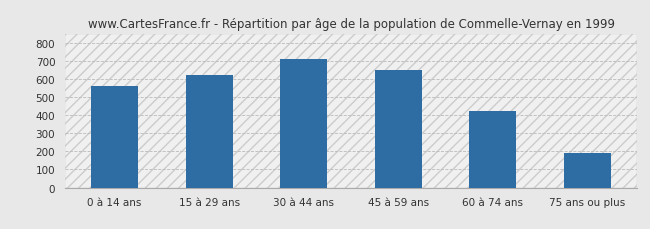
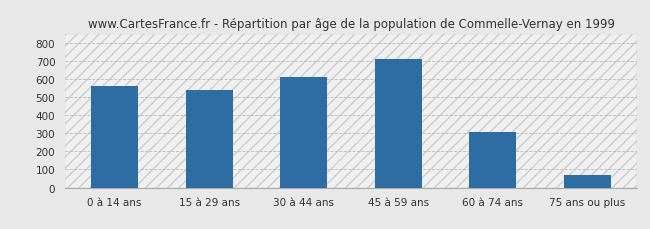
15 à 29 ans: 620 -> 540
30 à 44 ans: 710 -> 610
45 à 59 ans: 650 -> 710
60 à 74 ans: 420 -> 300
75 ans ou plus: 190 -> 70
